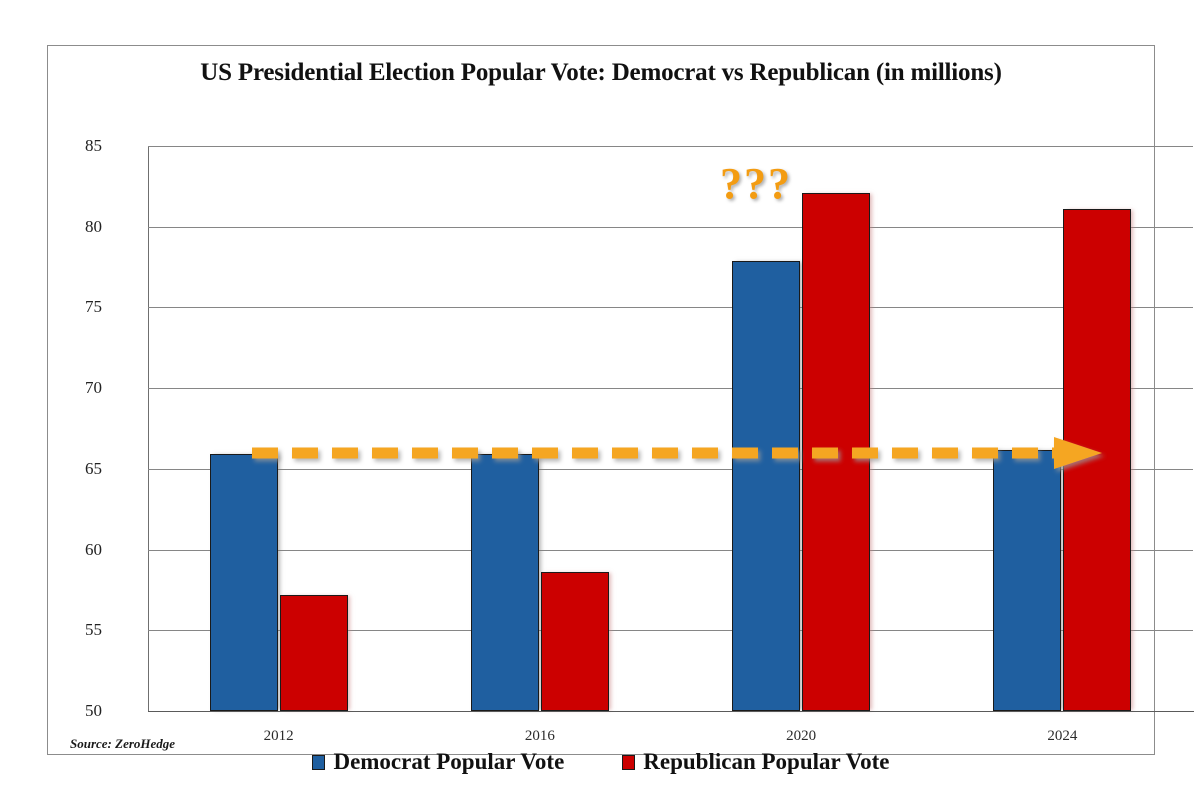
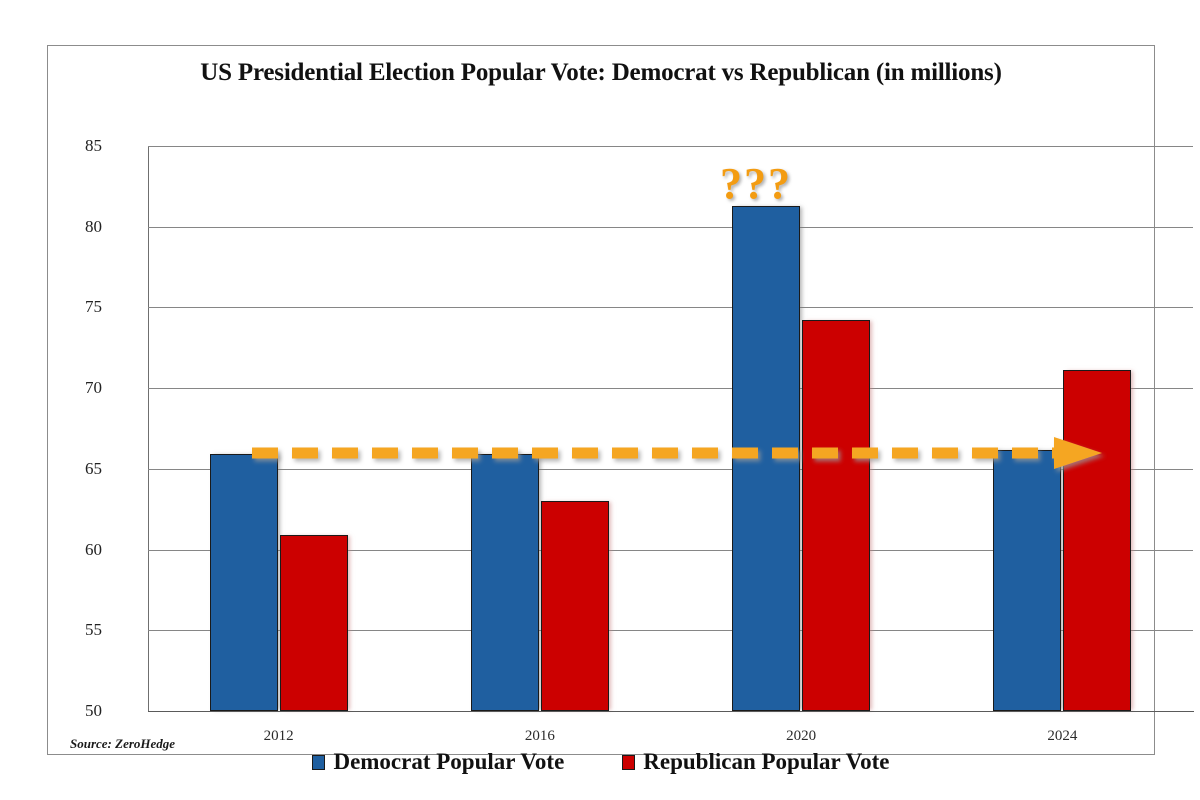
Republican Popular Vote/2012: 57.2 -> 60.9
Republican Popular Vote/2016: 58.6 -> 63.0
Democrat Popular Vote/2020: 77.9 -> 81.3
Republican Popular Vote/2020: 82.1 -> 74.2
Republican Popular Vote/2024: 81.1 -> 71.1
